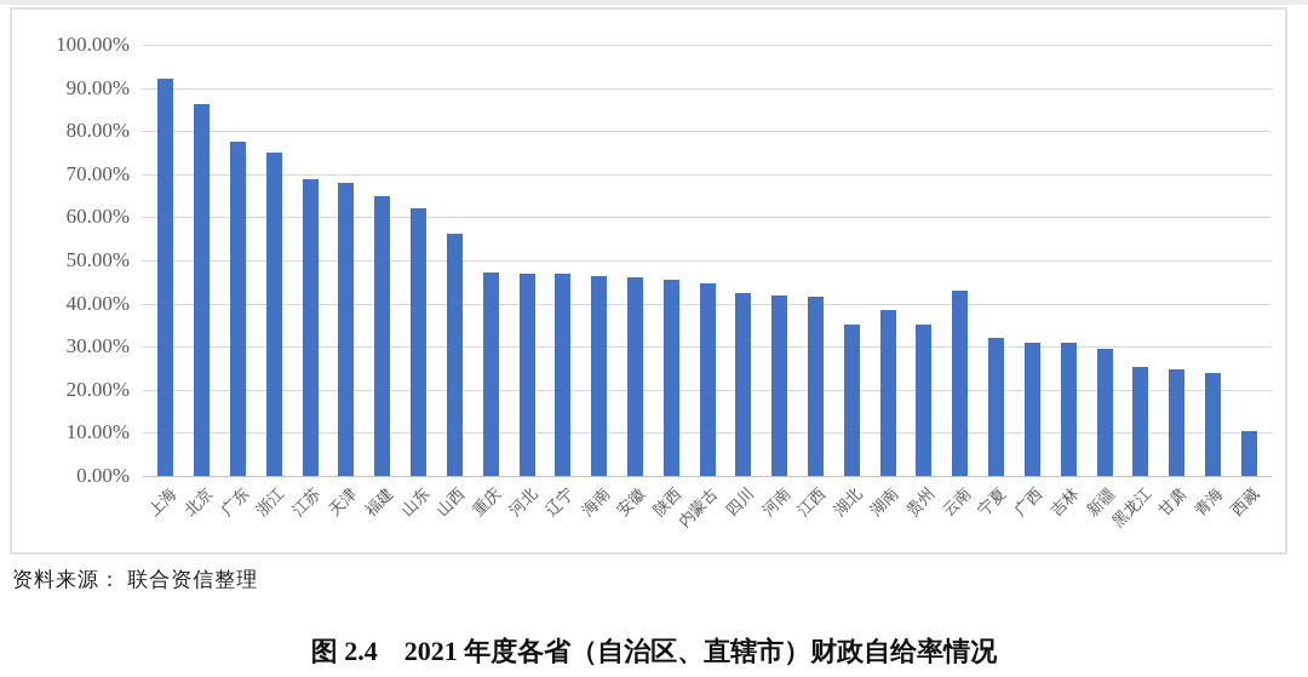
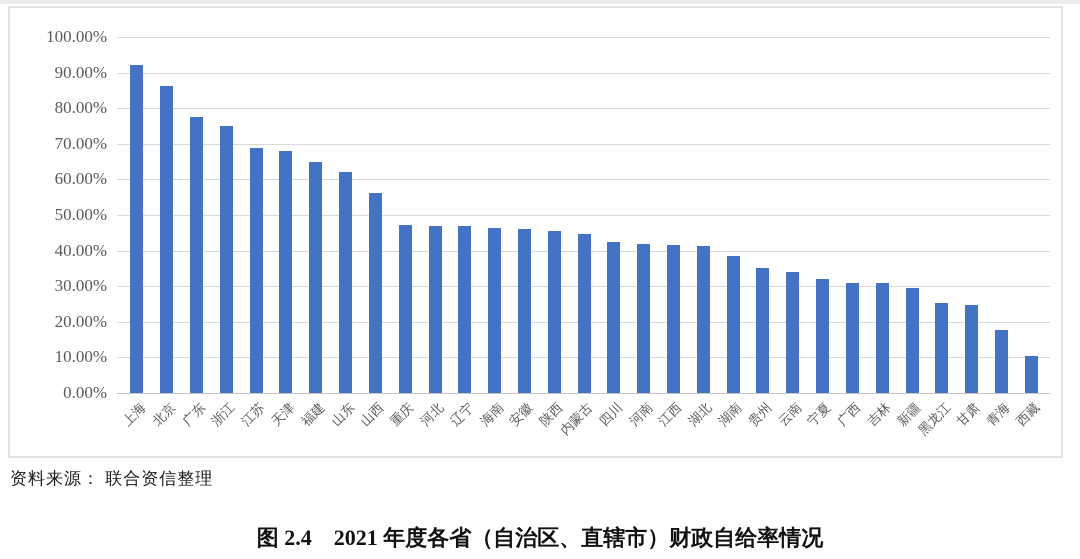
湖北: 35% -> 41%
云南: 43% -> 34%
青海: 24% -> 18%
